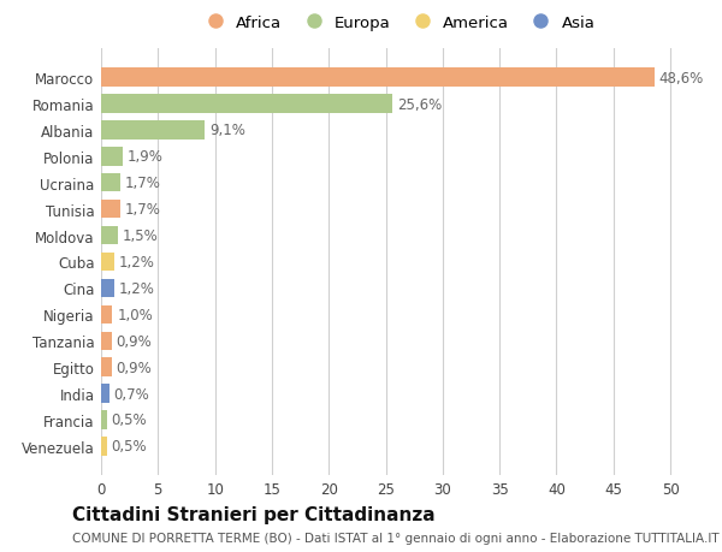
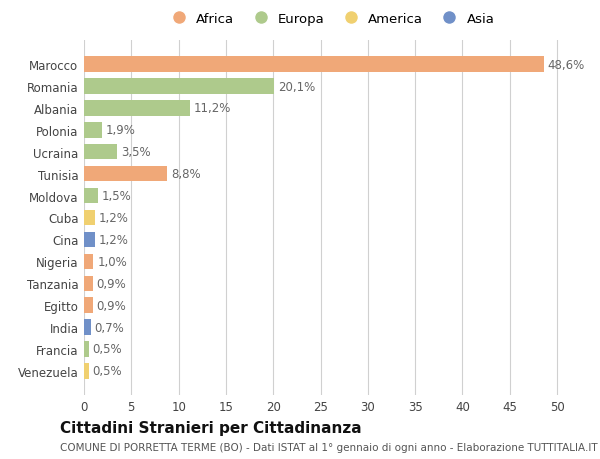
Romania: 25,6% -> 20,1%
Albania: 9,1% -> 11,2%
Ucraina: 1,7% -> 3,5%
Tunisia: 1,7% -> 8,8%
